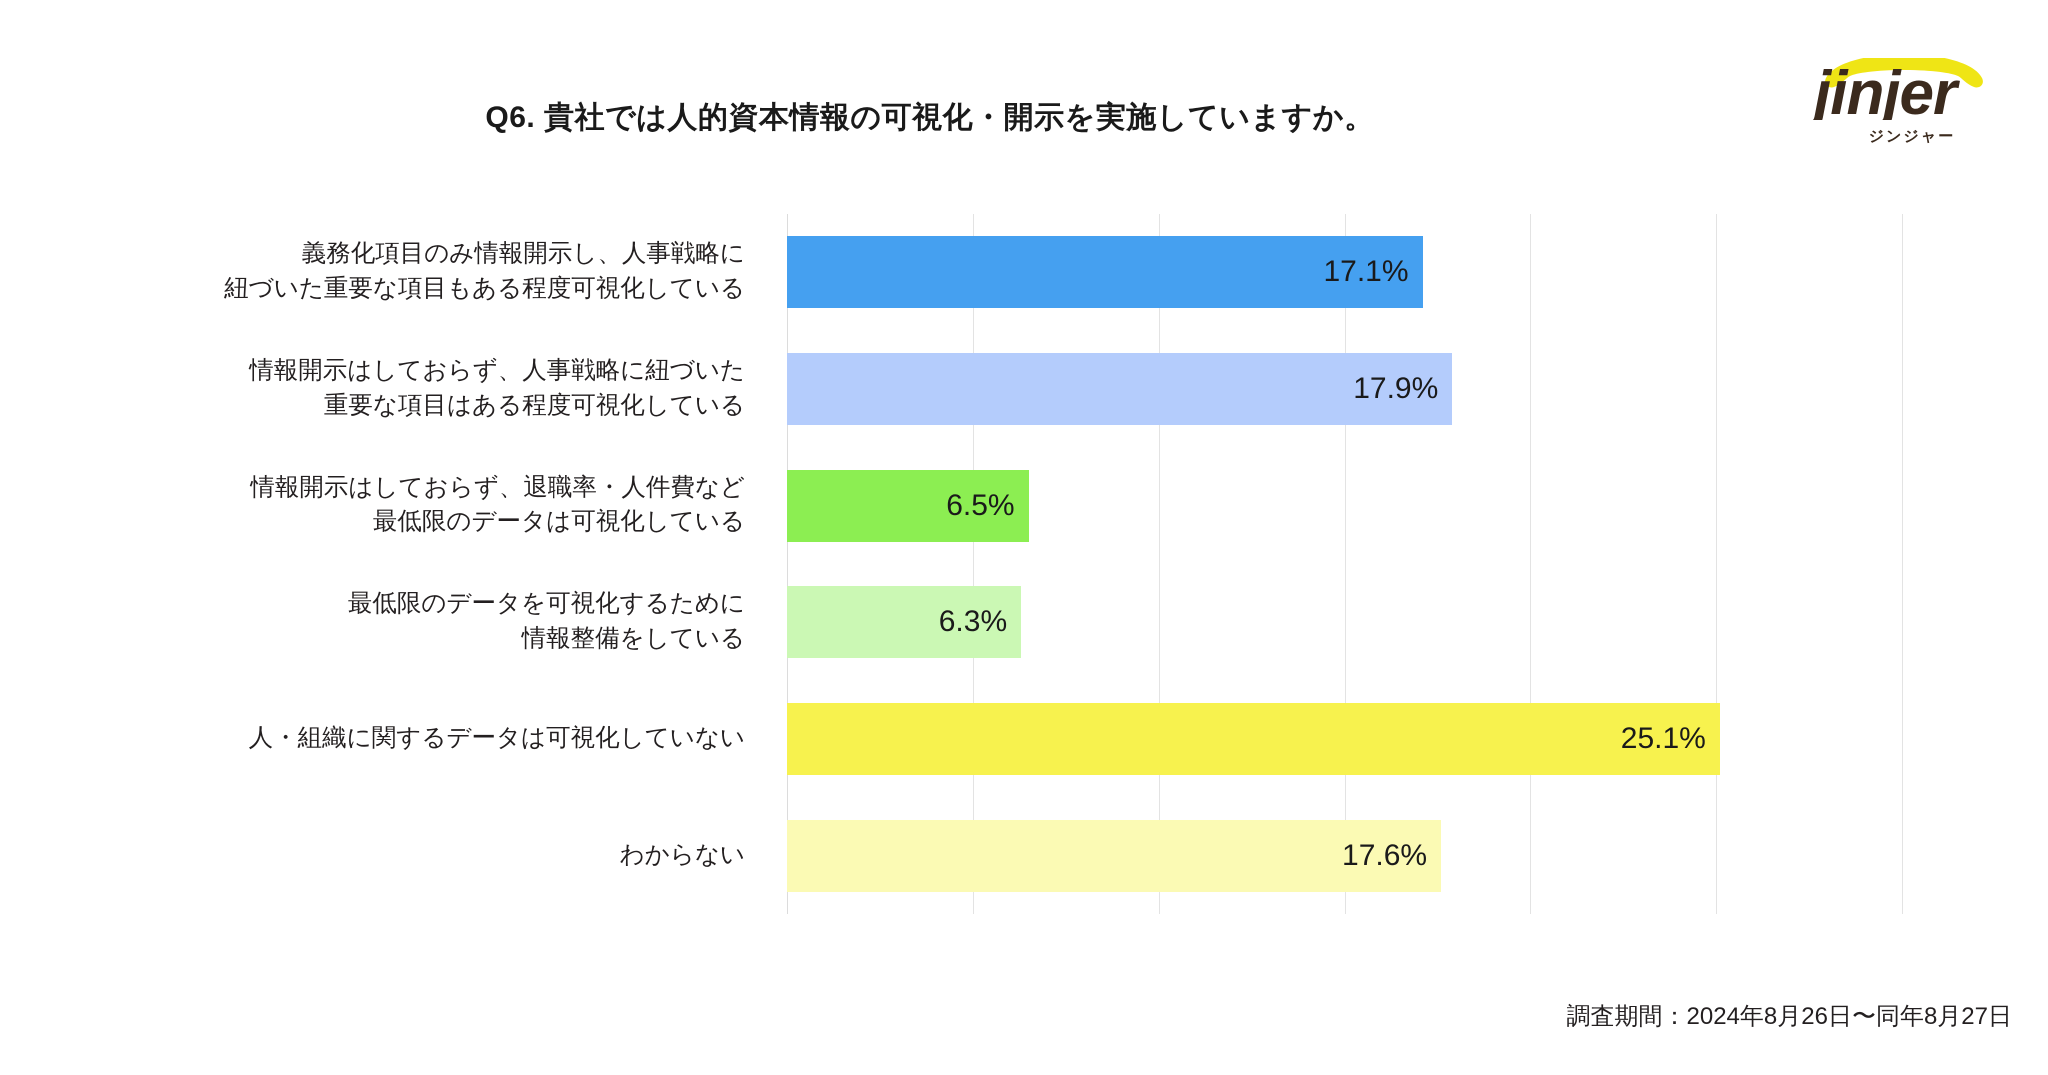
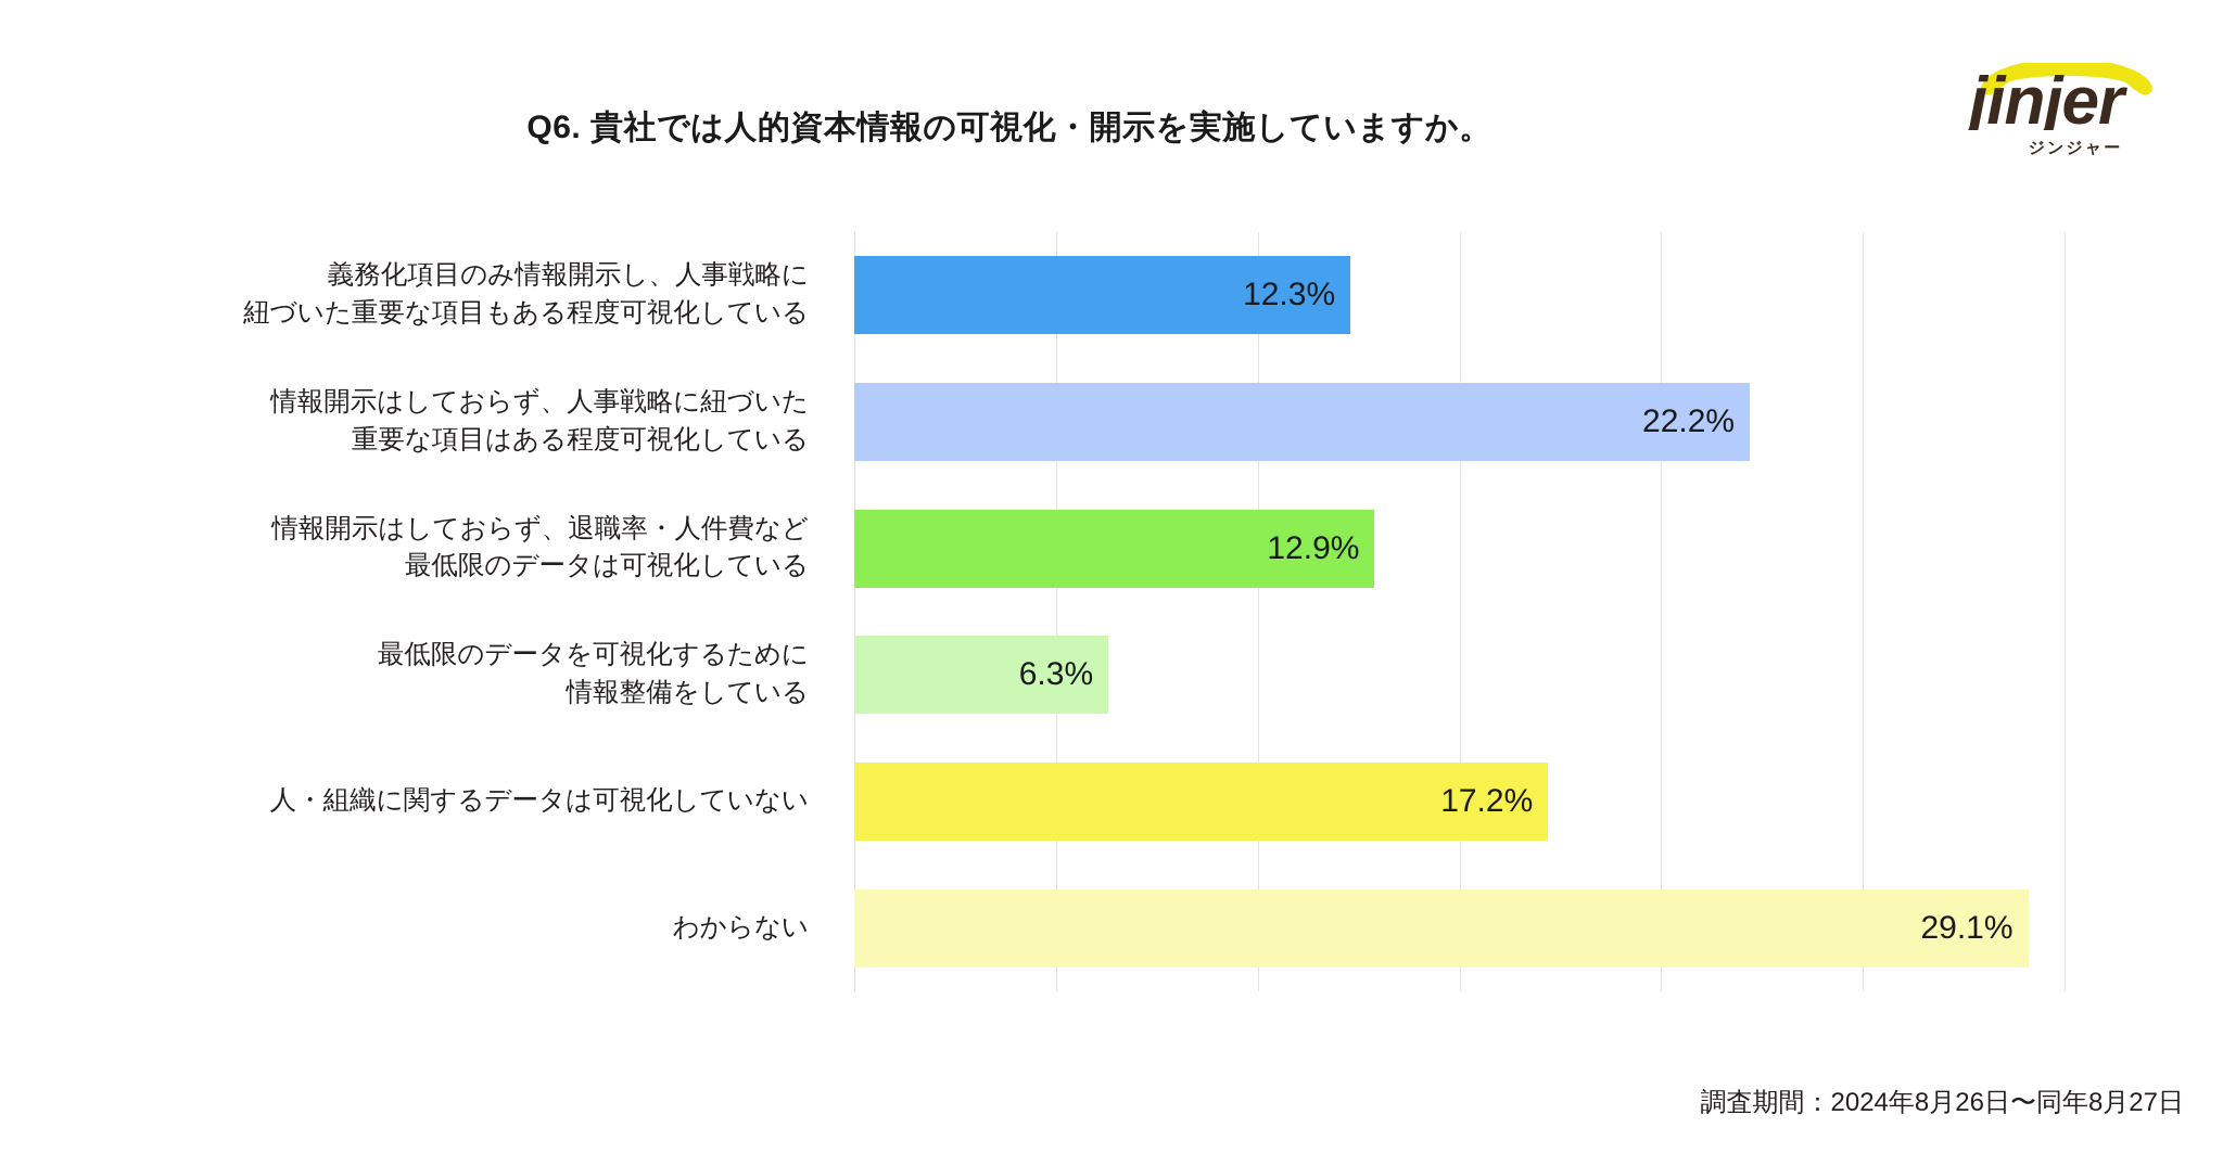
義務化項目のみ情報開示し、人事戦略に 紐づいた重要な項目もある程度可視化している: 17.1% -> 12.3%
情報開示はしておらず、人事戦略に紐づいた 重要な項目はある程度可視化している: 17.9% -> 22.2%
情報開示はしておらず、退職率・人件費など 最低限のデータは可視化している: 6.5% -> 12.9%
人・組織に関するデータは可視化していない: 25.1% -> 17.2%
わからない: 17.6% -> 29.1%
